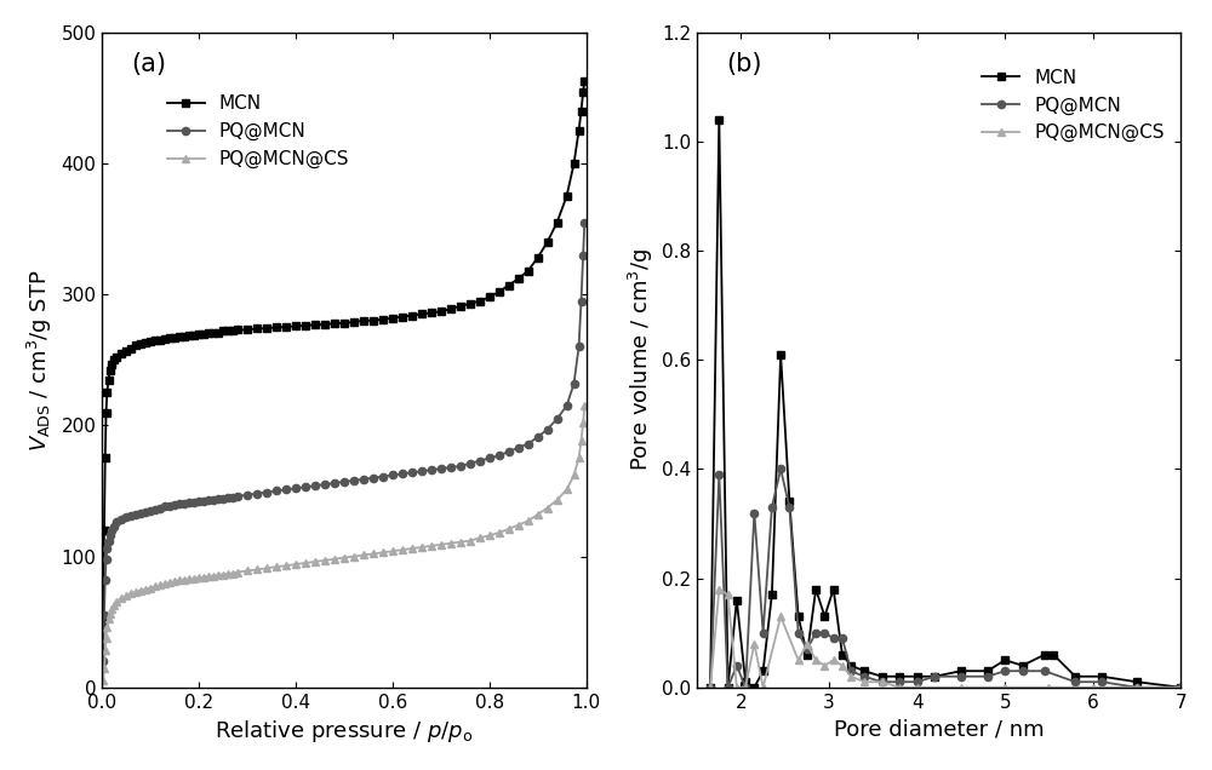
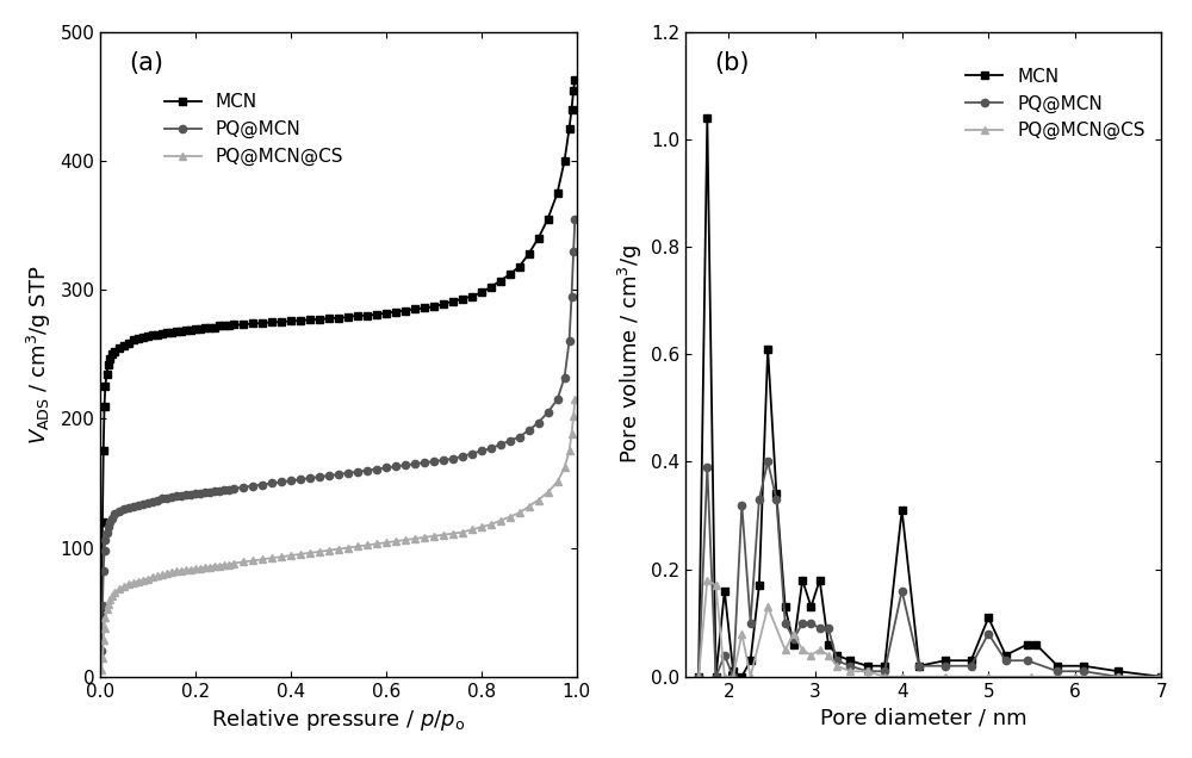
MCN/4: 0.02 -> 0.31
PQ@MCN/4: 0.01 -> 0.16
MCN/5: 0.05 -> 0.11
PQ@MCN/5: 0.03 -> 0.08
